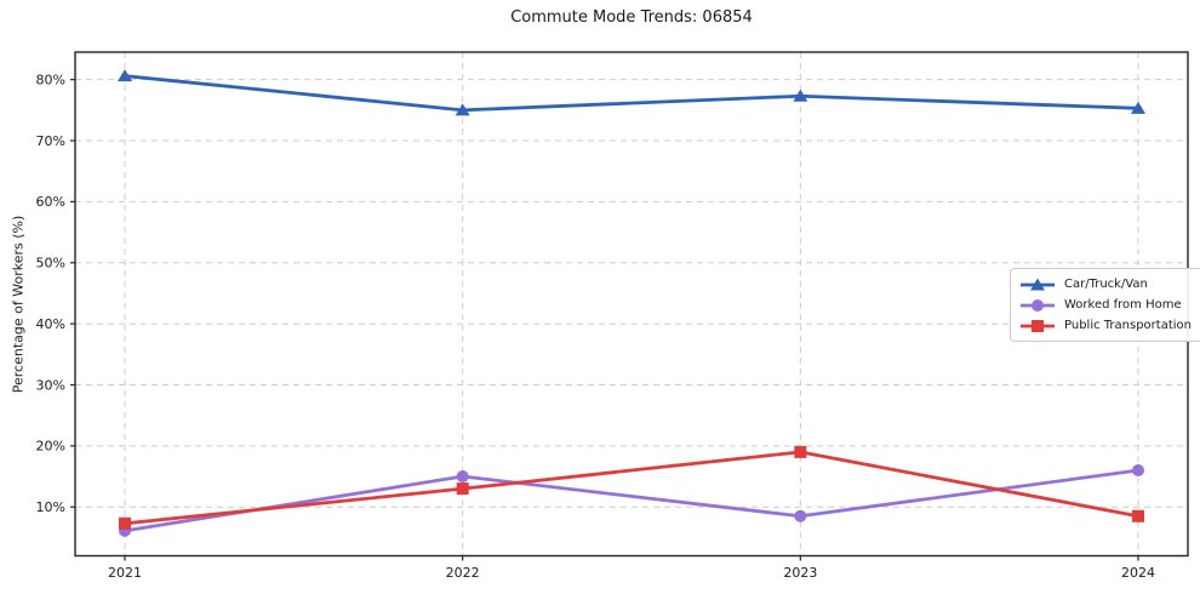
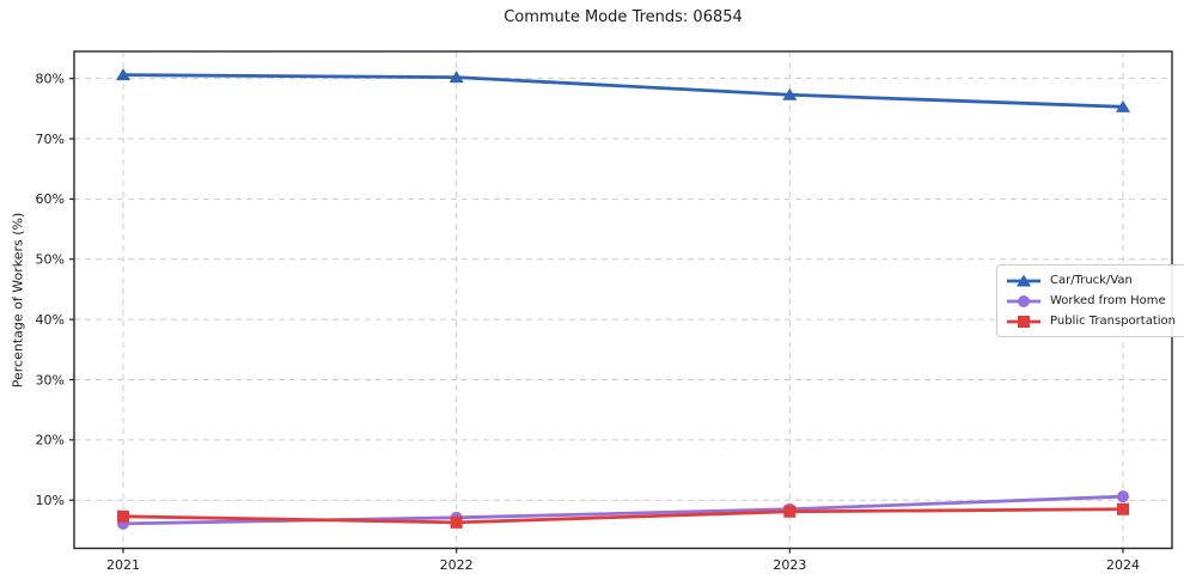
Car/Truck/Van/2022: 75% -> 80%
Worked from Home/2022: 15% -> 7%
Public Transportation/2022: 13% -> 6%
Public Transportation/2023: 19% -> 8%
Worked from Home/2024: 16% -> 11%
